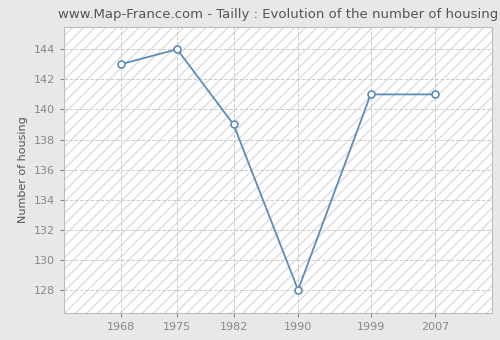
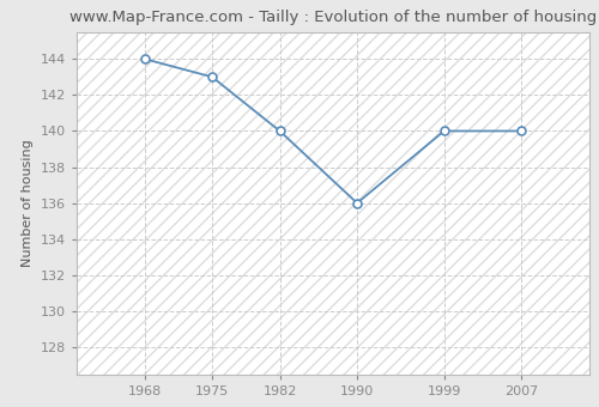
1968: 143 -> 144
1975: 144 -> 143
1982: 139 -> 140
1990: 128 -> 136
1999: 141 -> 140
2007: 141 -> 140
